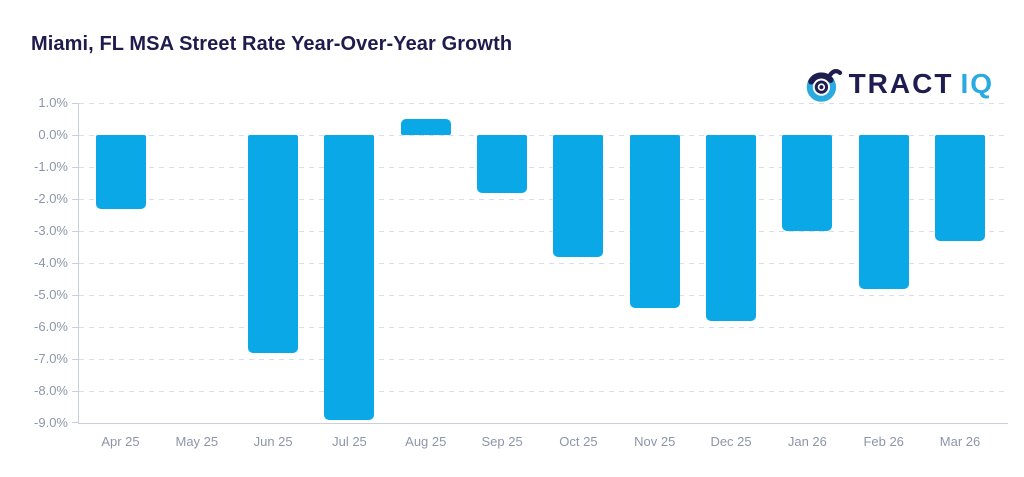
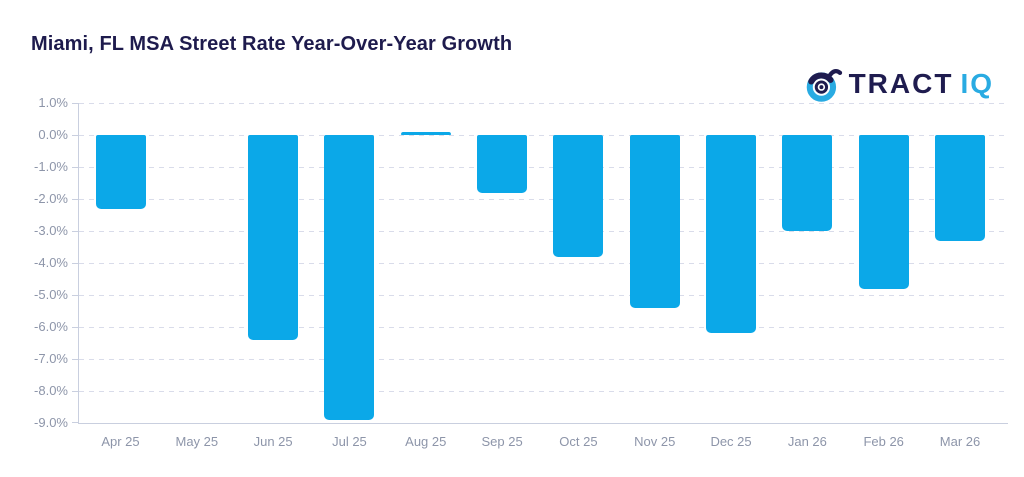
Jun 25: -6.8% -> -6.4%
Aug 25: 0.5% -> 0.1%
Dec 25: -5.8% -> -6.2%
